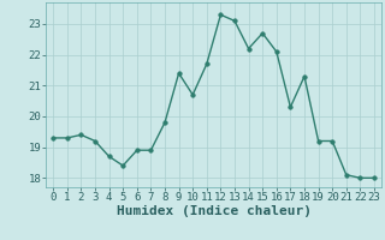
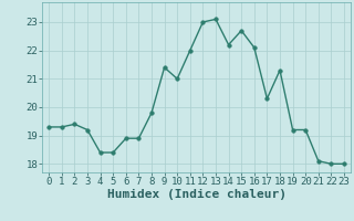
4: 18.7 -> 18.4
10: 20.7 -> 21.0
11: 21.7 -> 22.0
12: 23.3 -> 23.0
